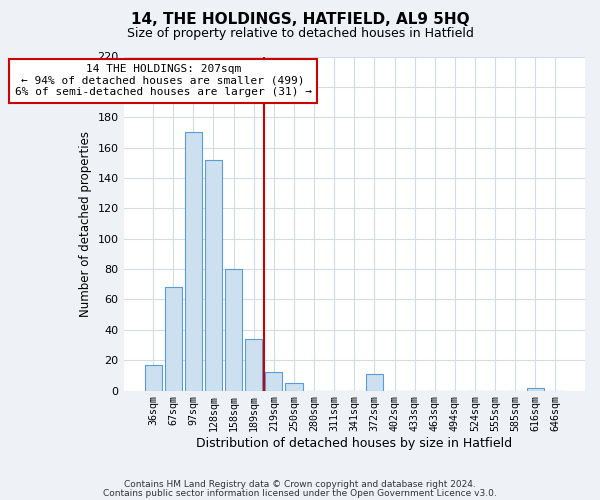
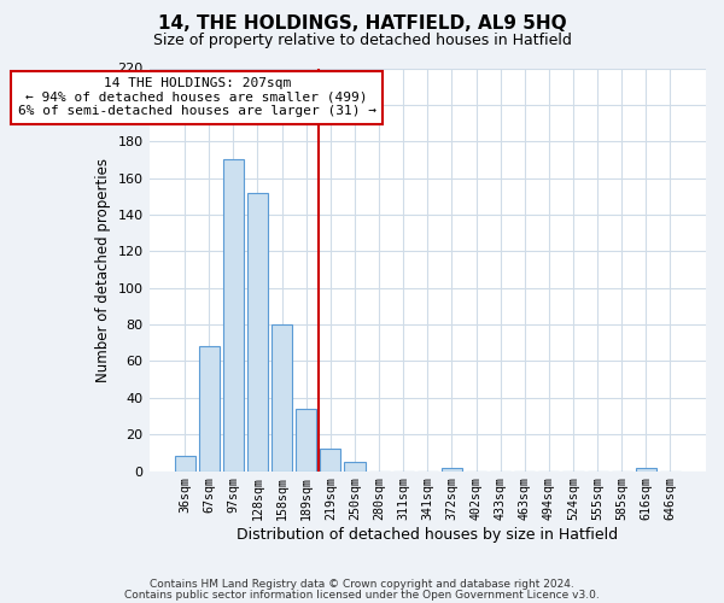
36sqm: 17 -> 8
372sqm: 11 -> 2
